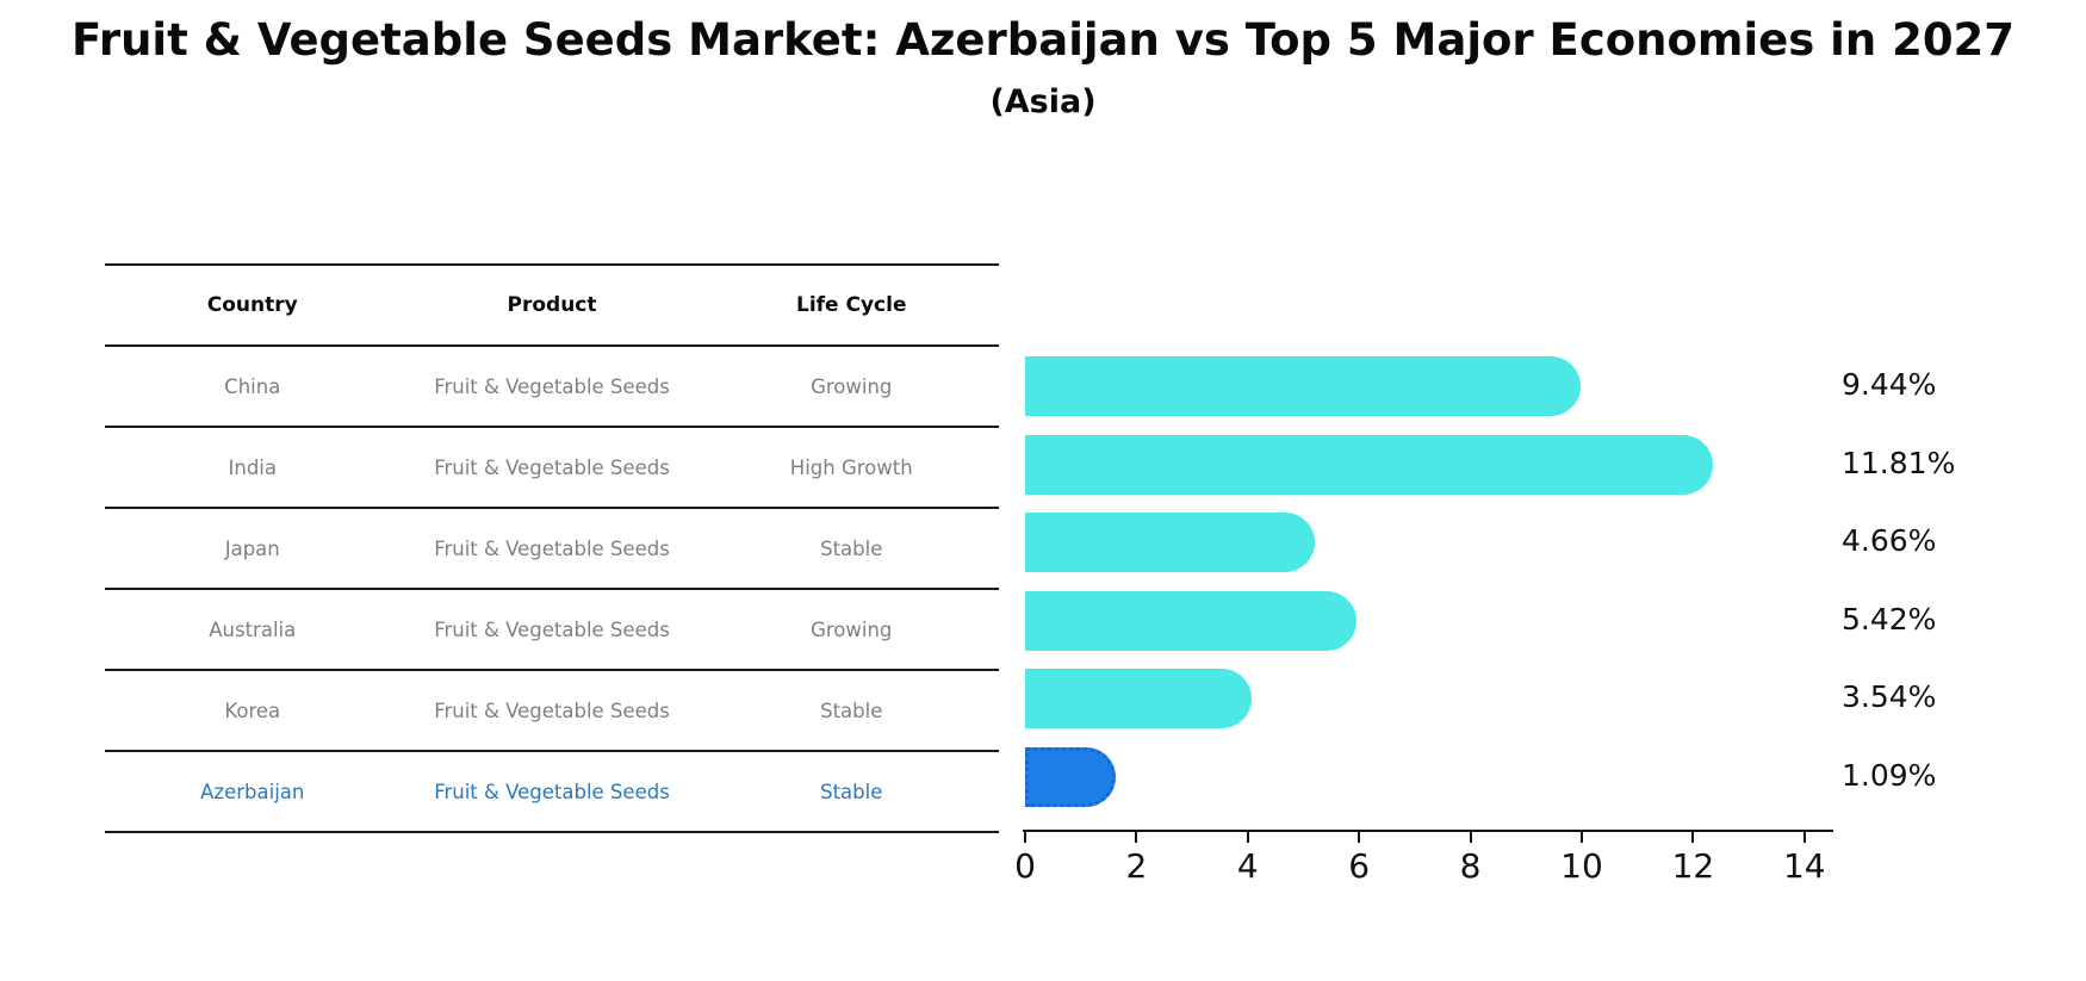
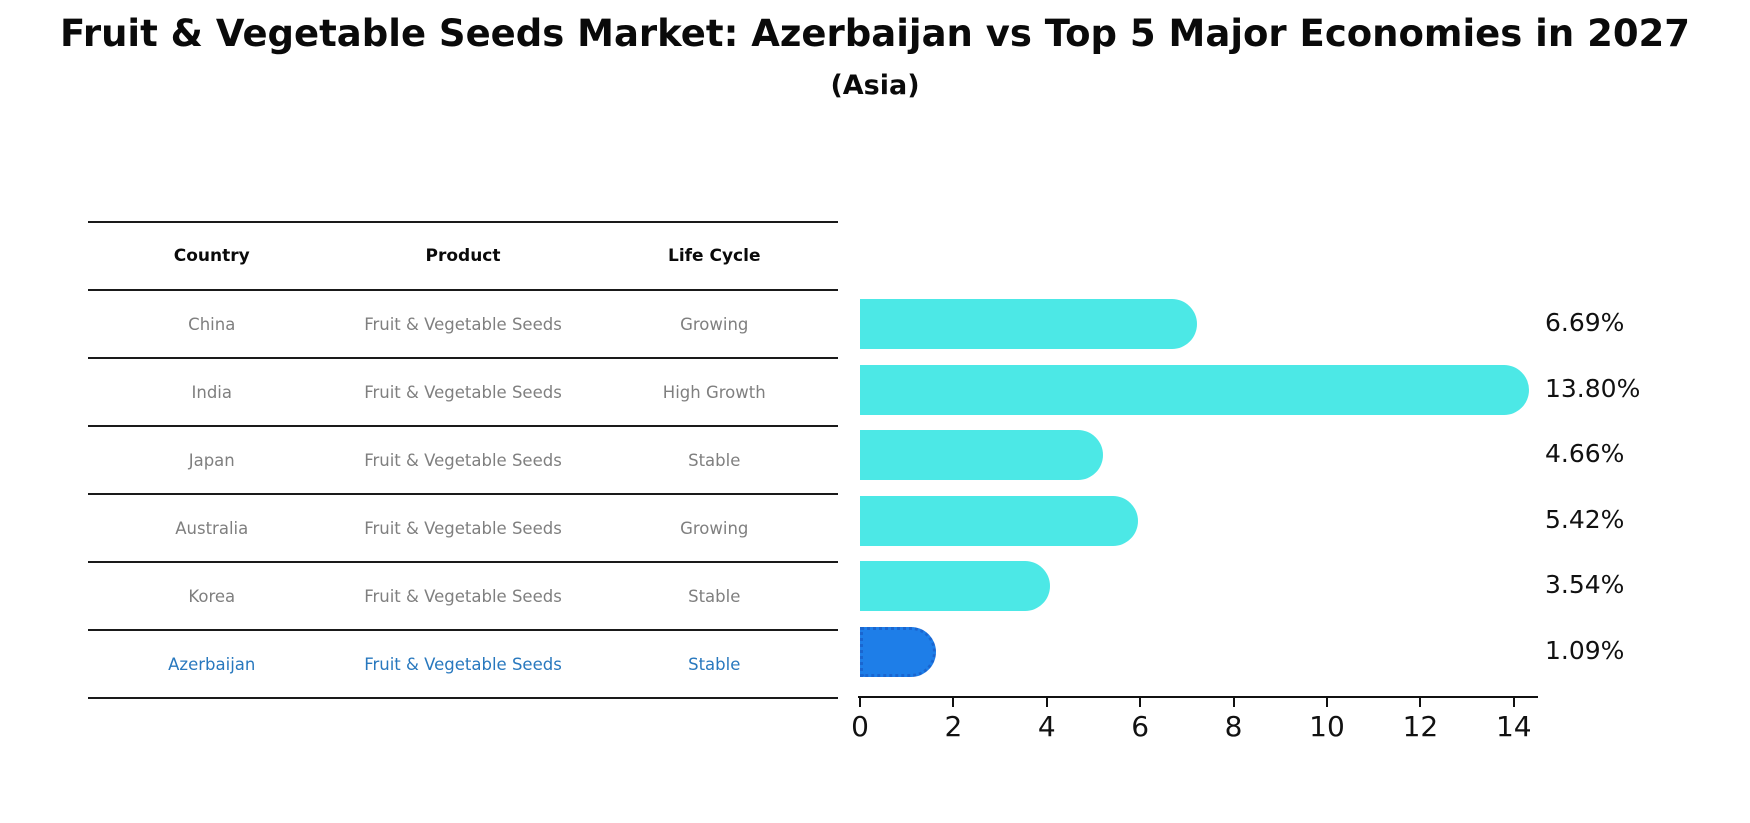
China: 9.44% -> 6.69%
India: 11.81% -> 13.80%
